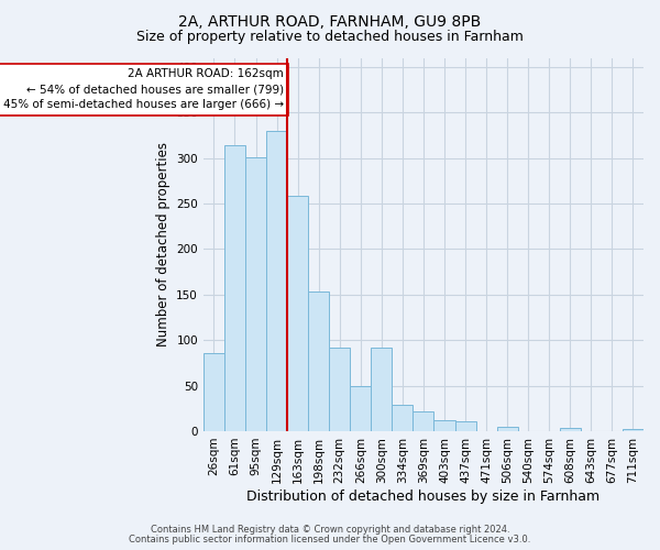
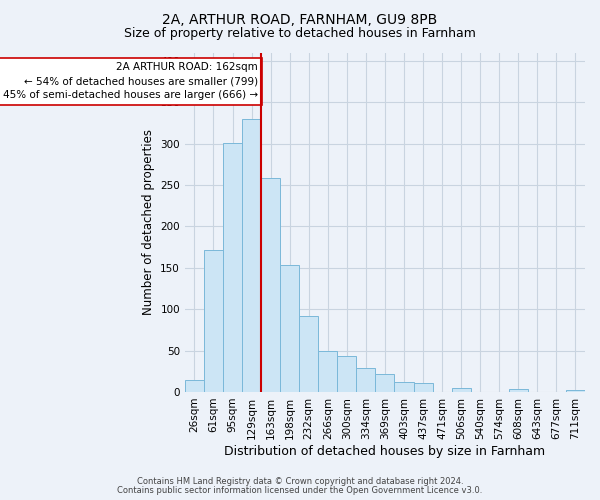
26sqm: 86 -> 15
61sqm: 314 -> 172
300sqm: 92 -> 43
